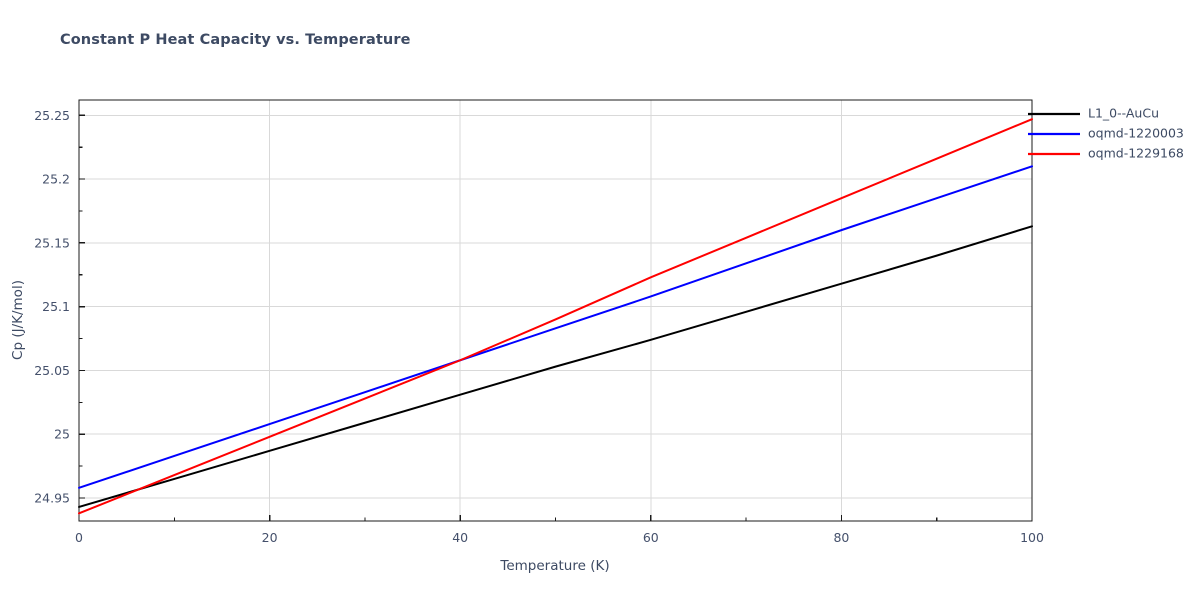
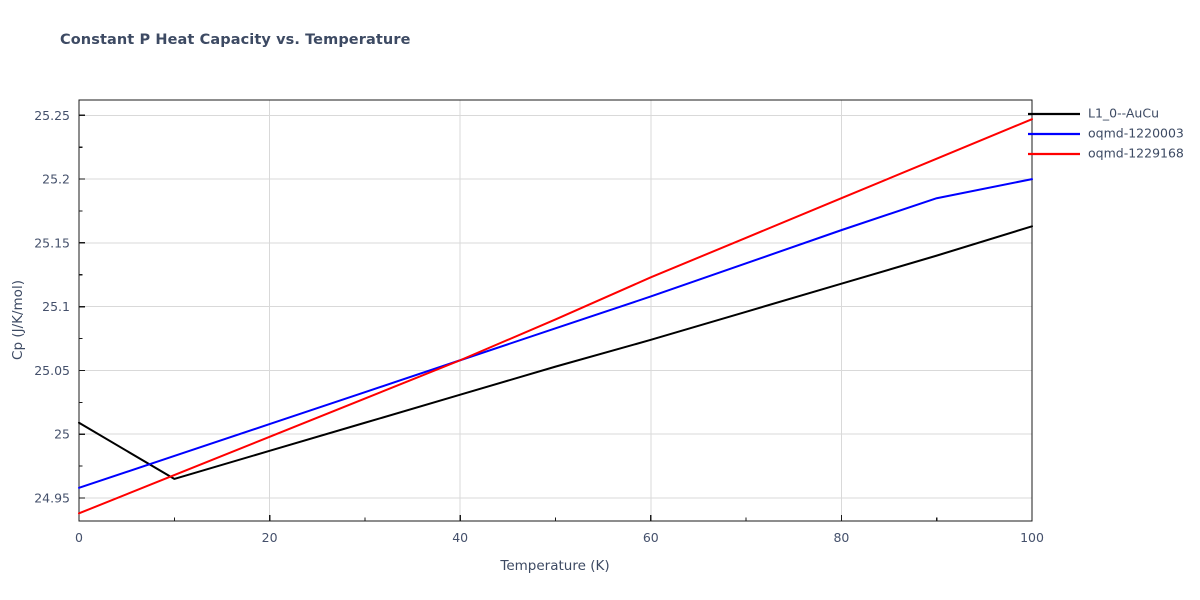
L1_0--AuCu/0: 24.943 -> 25.009
oqmd-1220003/100: 25.210 -> 25.200
